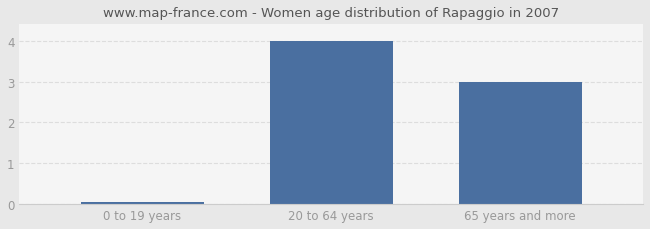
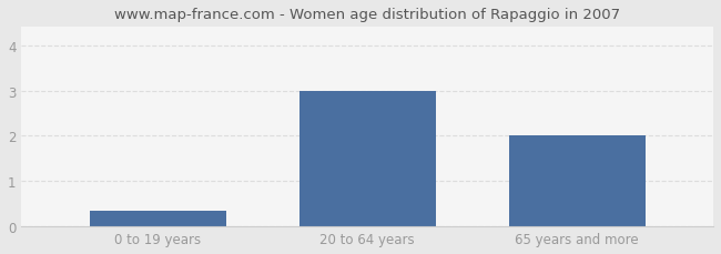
0 to 19 years: 0.05 -> 0.35
20 to 64 years: 4.00 -> 3.00
65 years and more: 3.00 -> 2.00
